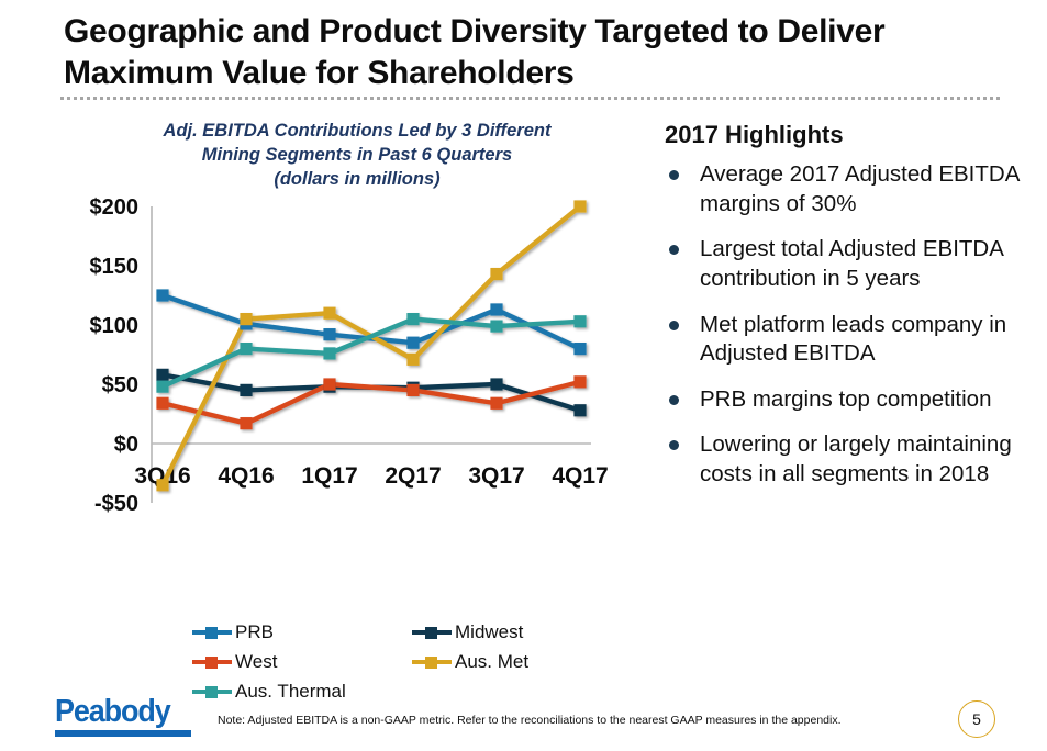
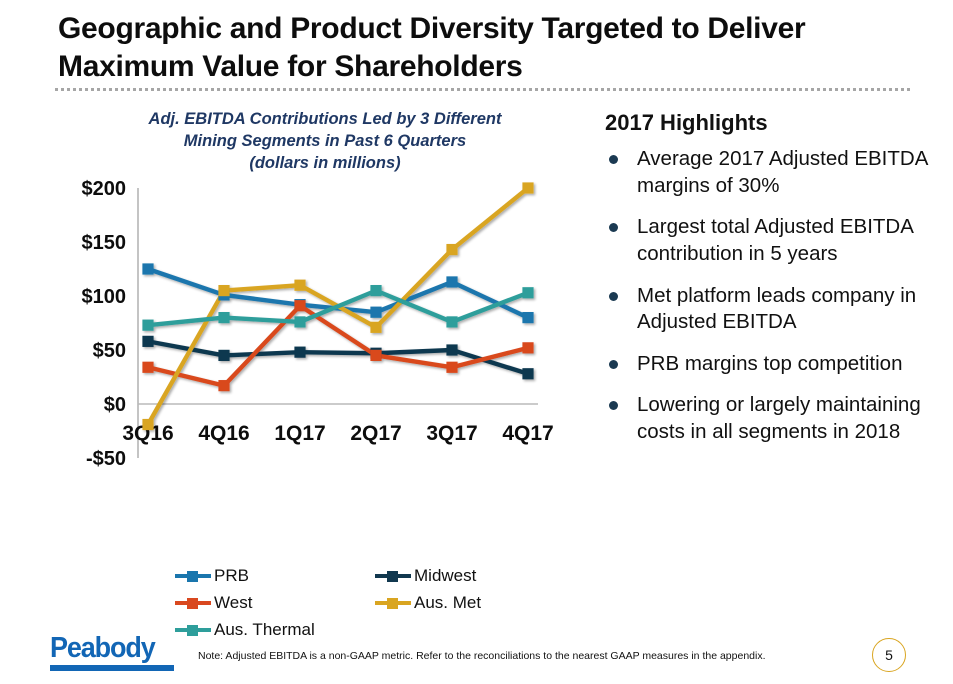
Aus. Met/3Q16: -$35 -> -$19
Aus. Thermal/3Q16: $48 -> $73
West/1Q17: $50 -> $91
Aus. Thermal/3Q17: $99 -> $76
